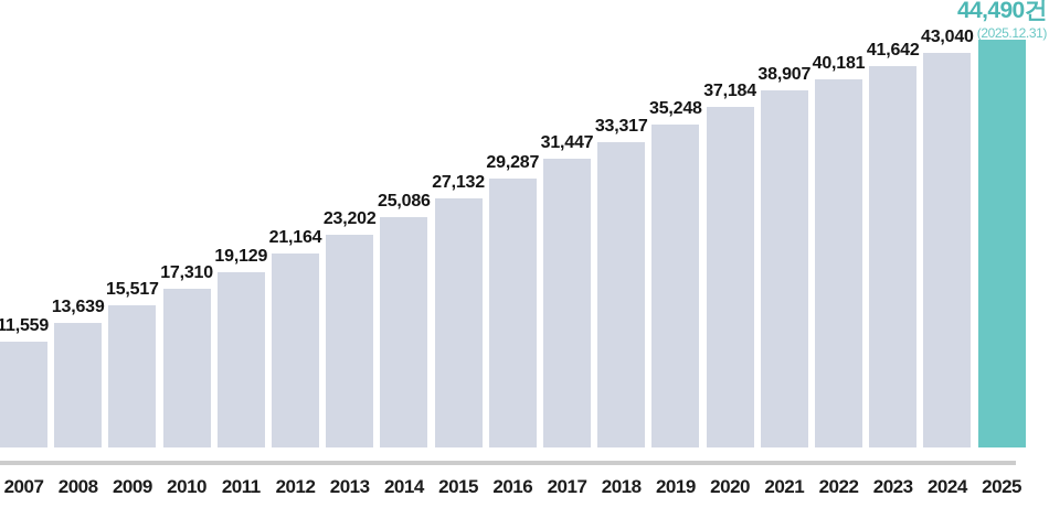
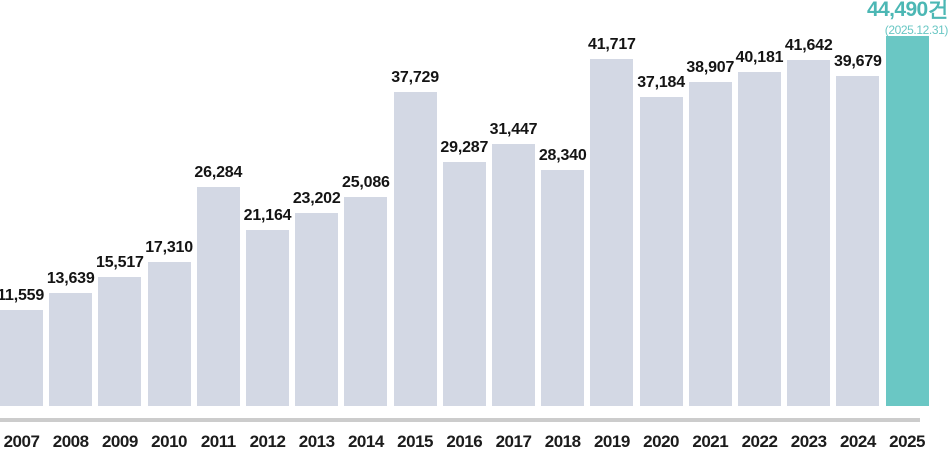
2011: 19,129 -> 26,284
2015: 27,132 -> 37,729
2018: 33,317 -> 28,340
2019: 35,248 -> 41,717
2024: 43,040 -> 39,679
